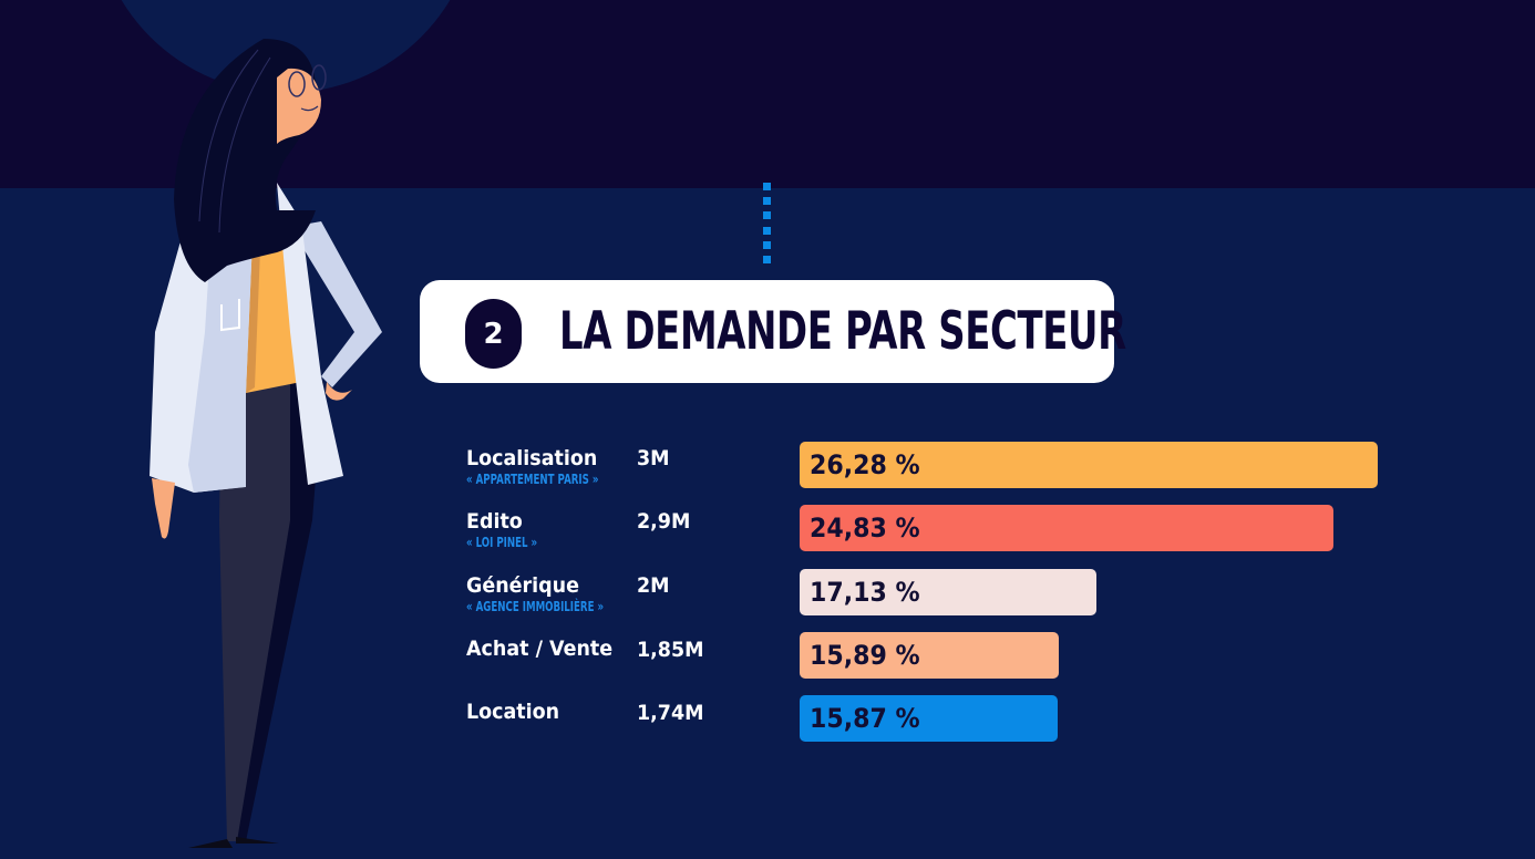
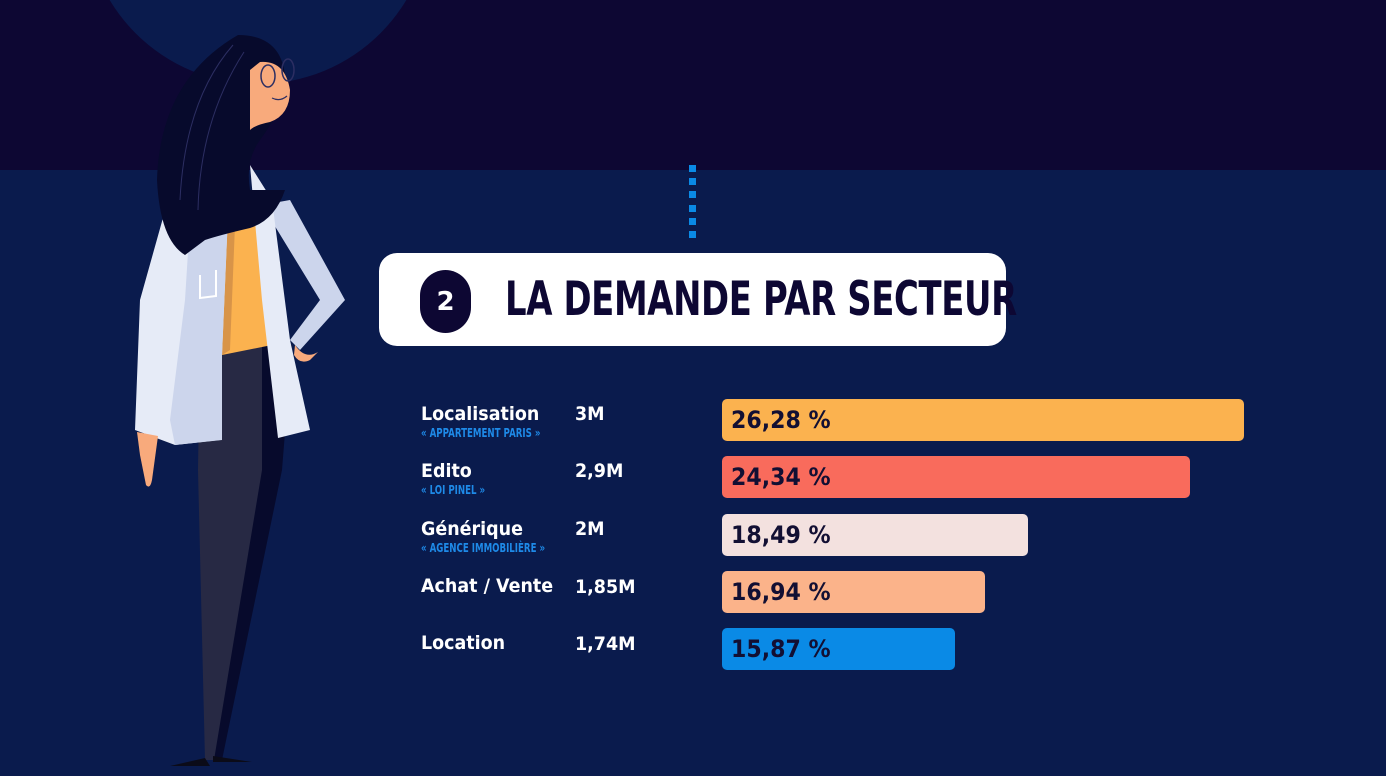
Edito: 24,83 -> 24,34
Générique: 17,13 -> 18,49
Achat / Vente: 15,89 -> 16,94
